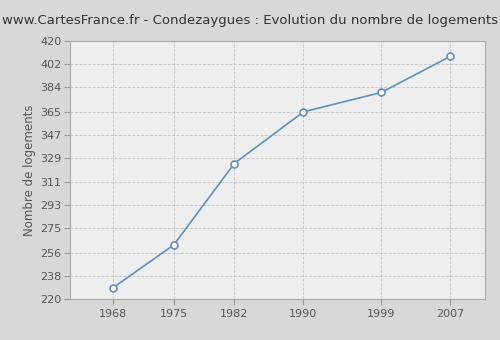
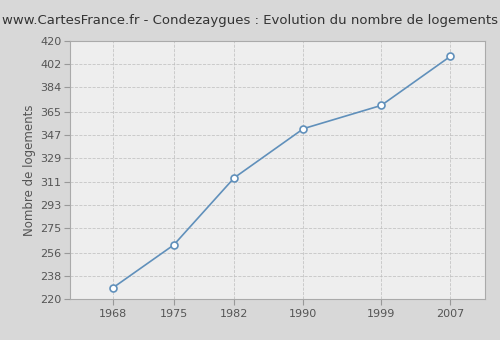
1982: 325 -> 314
1990: 365 -> 352
1999: 380 -> 370
